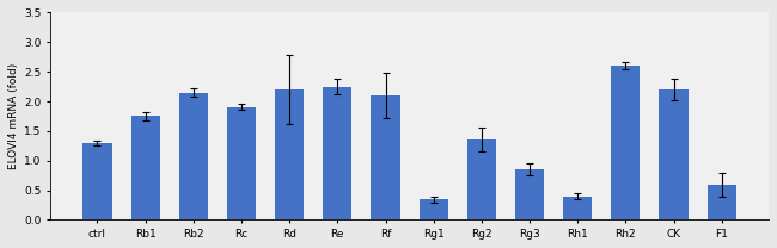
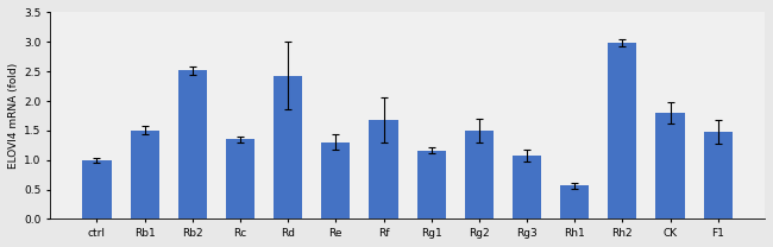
ctrl: 1.30 -> 1.00
Rb1: 1.75 -> 1.50
Rb2: 2.15 -> 2.52
Rc: 1.90 -> 1.35
Rd: 2.20 -> 2.43
Re: 2.25 -> 1.30
Rf: 2.10 -> 1.68
Rg1: 0.35 -> 1.16
Rg2: 1.35 -> 1.50
Rg3: 0.85 -> 1.07
Rh1: 0.40 -> 0.57
Rh2: 2.60 -> 2.98
CK: 2.20 -> 1.80
F1: 0.60 -> 1.48
